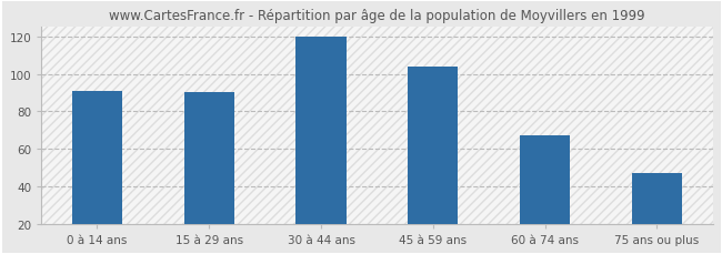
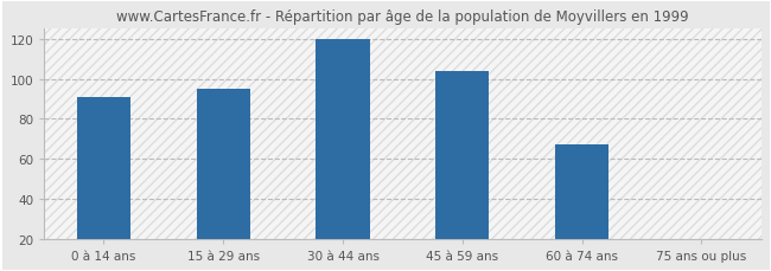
15 à 29 ans: 90 -> 95
75 ans ou plus: 47 -> 20
